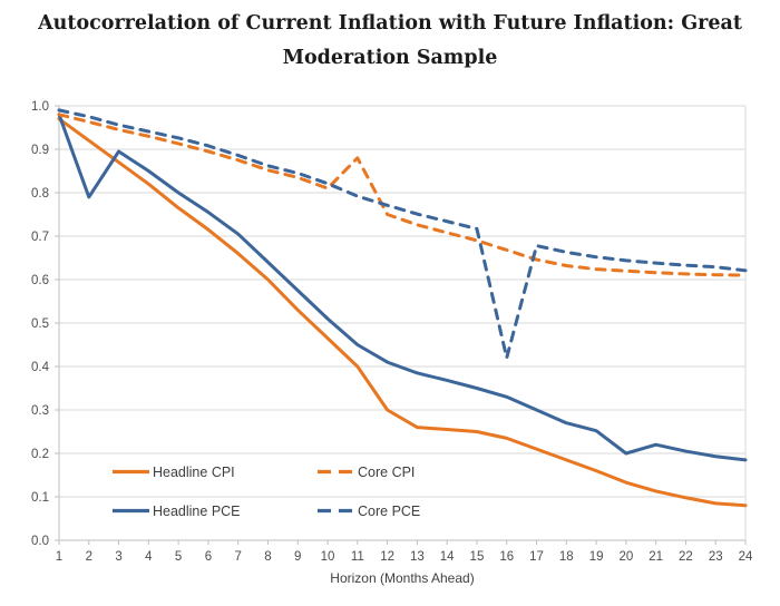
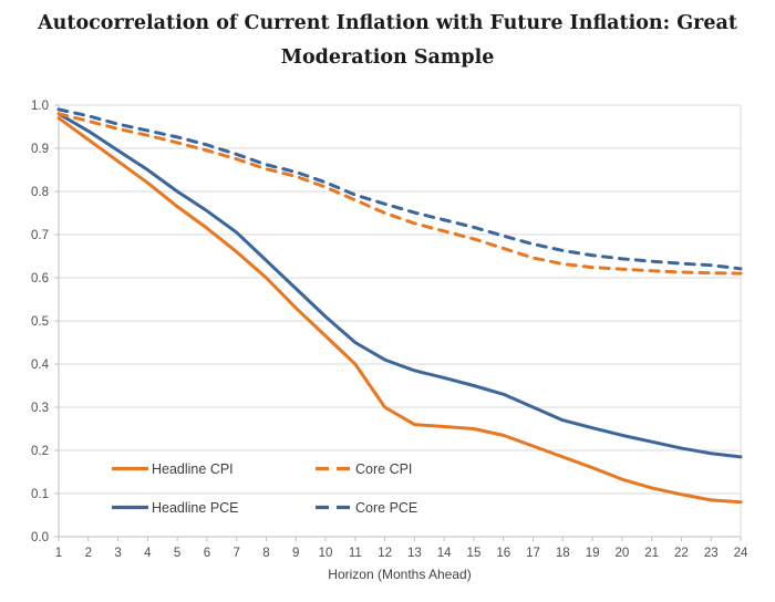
Headline PCE/2: 0.79 -> 0.94
Core CPI/11: 0.88 -> 0.78
Core PCE/16: 0.42 -> 0.70
Headline PCE/20: 0.20 -> 0.23
